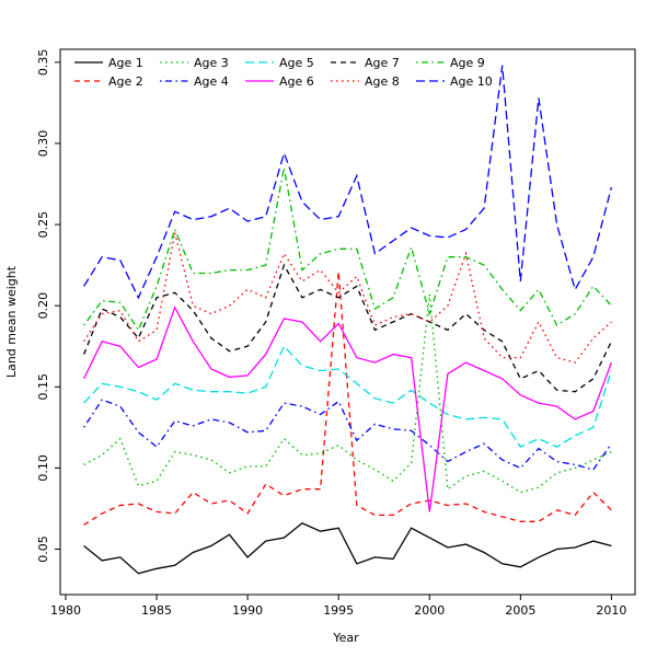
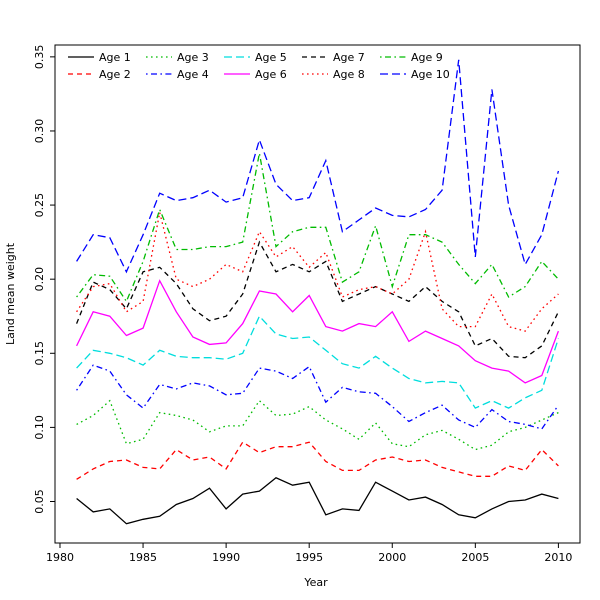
Age 2/1995: 0.221 -> 0.090
Age 3/2000: 0.207 -> 0.089
Age 6/2000: 0.073 -> 0.178
